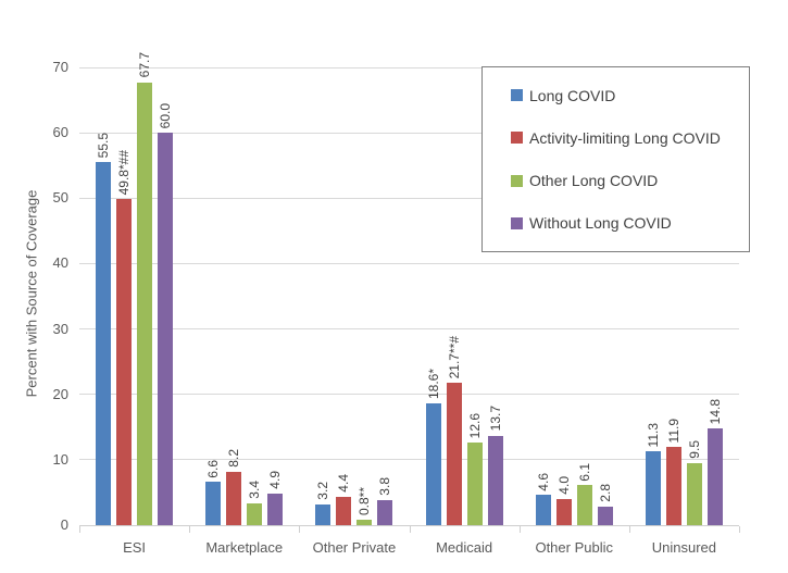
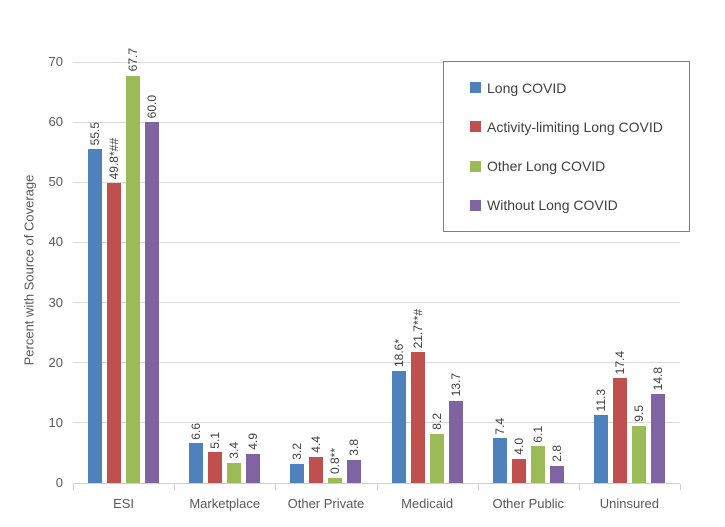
Activity-limiting Long COVID/Marketplace: 8.2 -> 5.1
Other Long COVID/Medicaid: 12.6 -> 8.2
Long COVID/Other Public: 4.6 -> 7.4
Activity-limiting Long COVID/Uninsured: 11.9 -> 17.4
